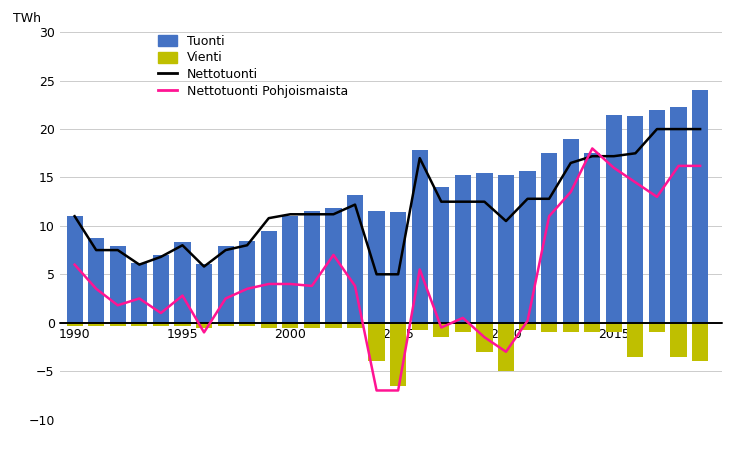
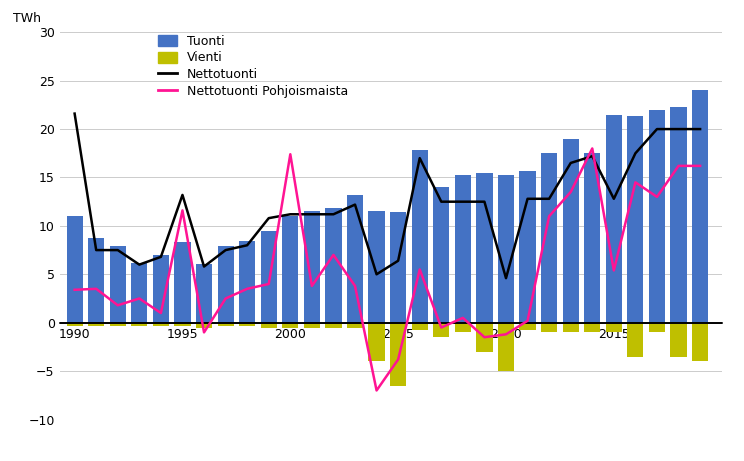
Nettotuonti/1990: 11.0 -> 21.6
Nettotuonti Pohjoismaista/1990: 6.0 -> 3.4
Nettotuonti/1995: 8.0 -> 13.2
Nettotuonti Pohjoismaista/1995: 2.8 -> 11.6
Nettotuonti Pohjoismaista/2000: 4.0 -> 17.4
Nettotuonti/2005: 5.0 -> 6.4
Nettotuonti Pohjoismaista/2005: -7.0 -> -3.8
Nettotuonti/2010: 10.5 -> 4.6
Nettotuonti Pohjoismaista/2010: -3.0 -> -1.2
Nettotuonti/2015: 17.2 -> 12.8
Nettotuonti Pohjoismaista/2015: 16.0 -> 5.4
